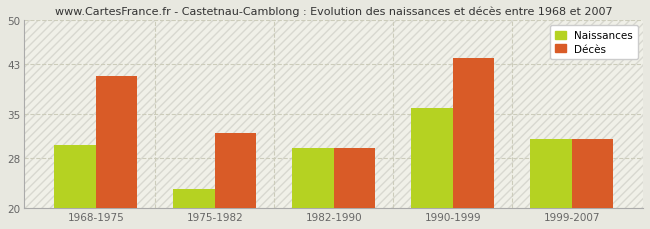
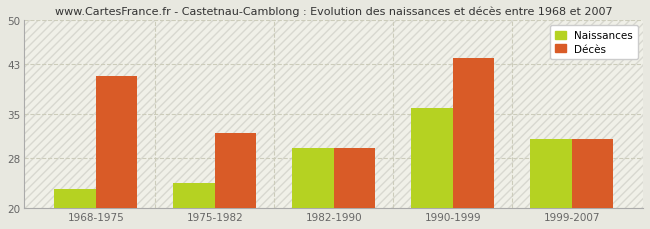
Naissances/1968-1975: 30.0 -> 23.0
Naissances/1975-1982: 23.0 -> 24.0
